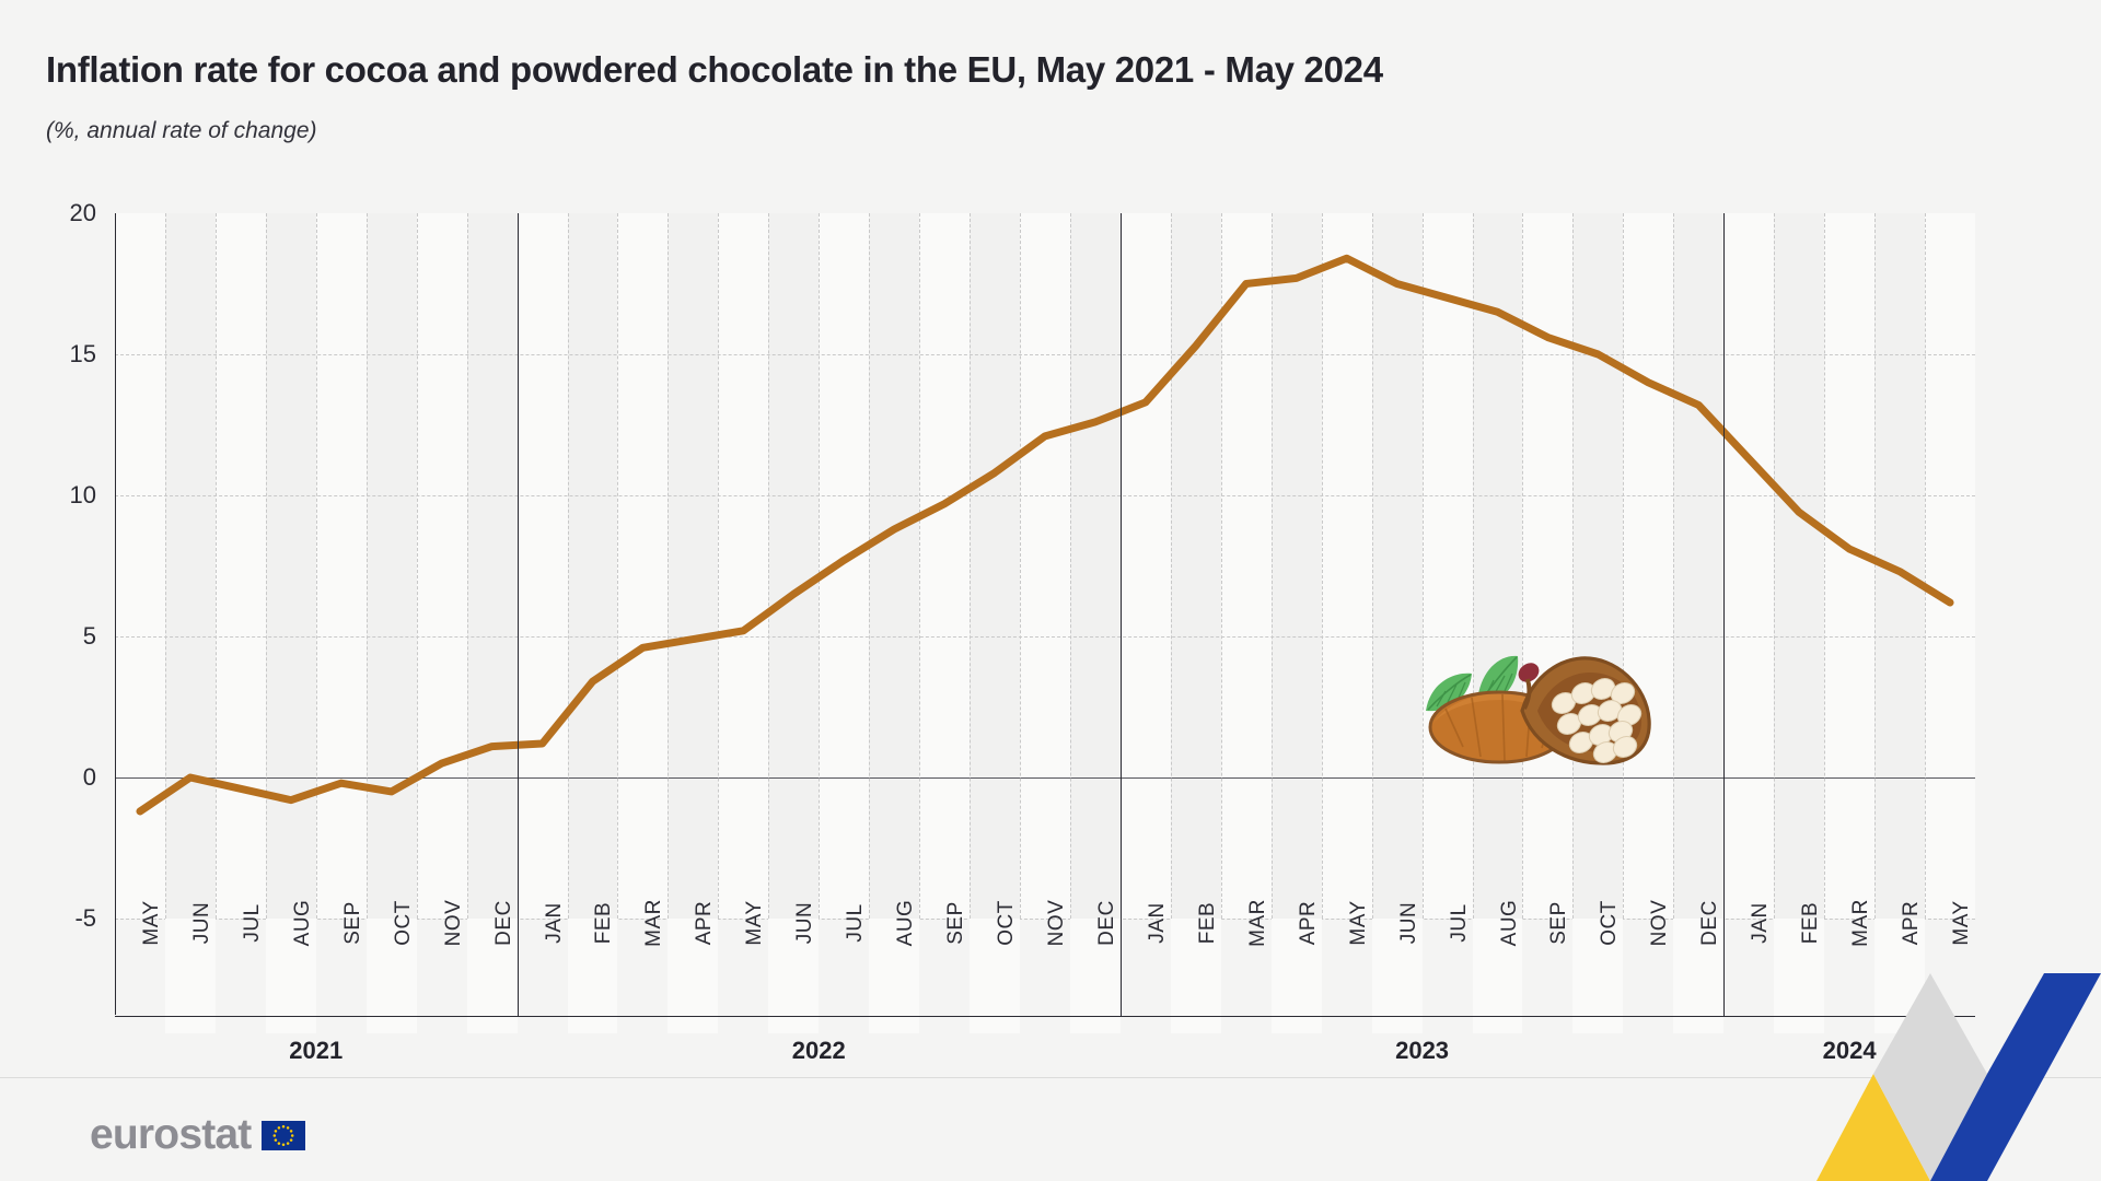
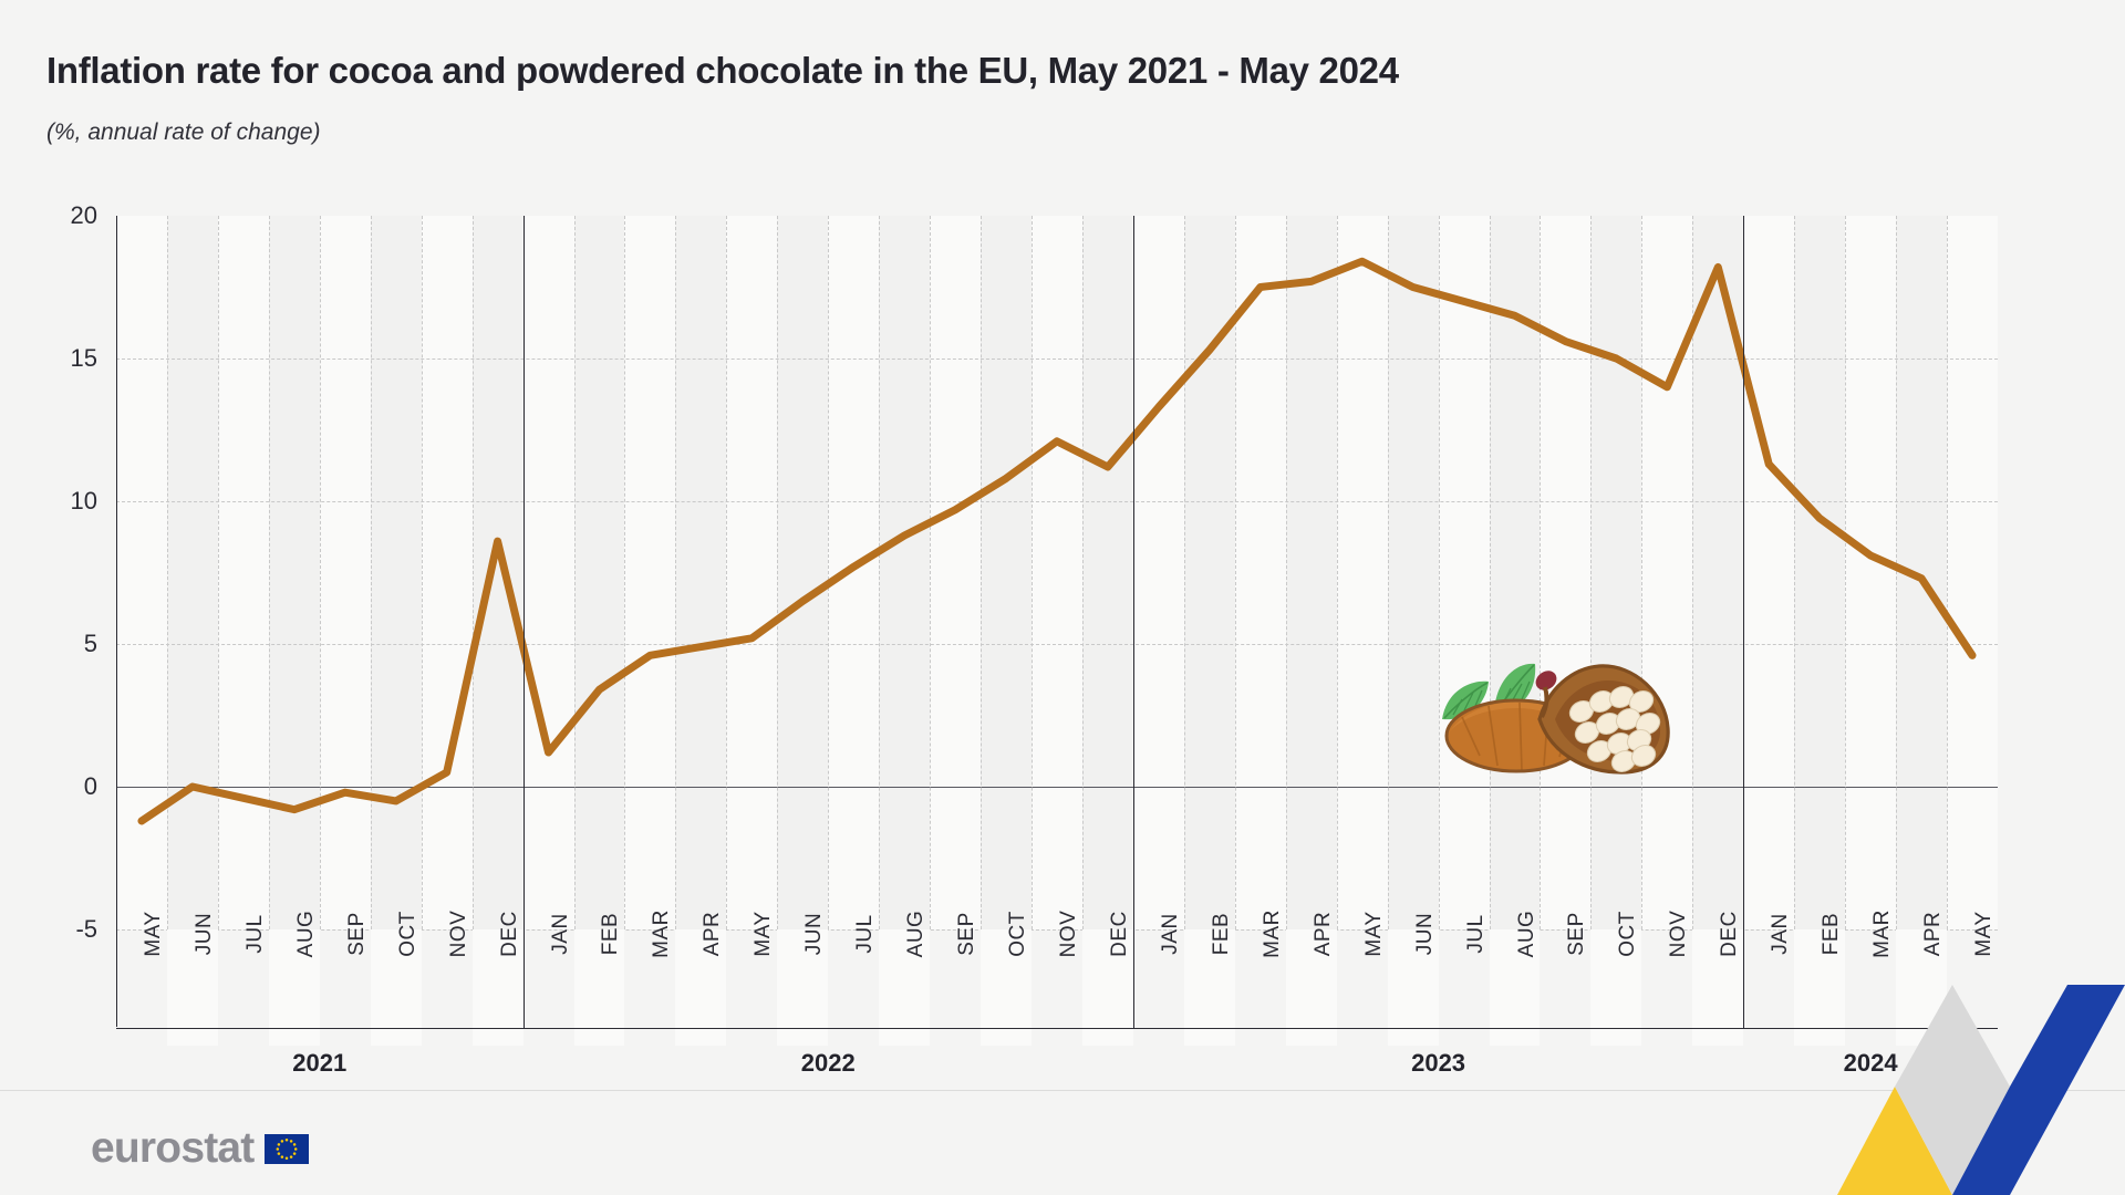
DEC 2021: 1.1 -> 8.6
DEC 2022: 12.6 -> 11.2
DEC 2023: 13.2 -> 18.2
MAY 2024: 6.2 -> 4.6
